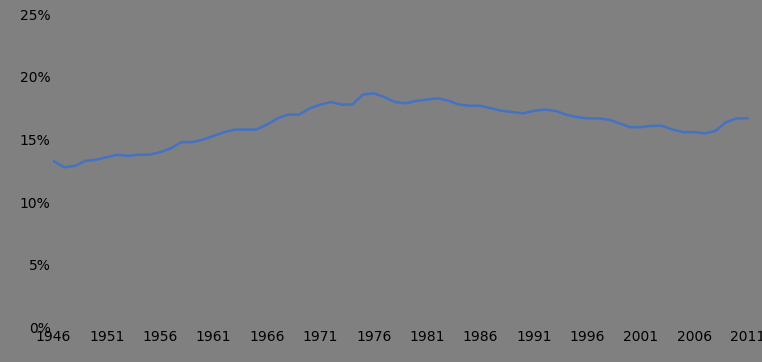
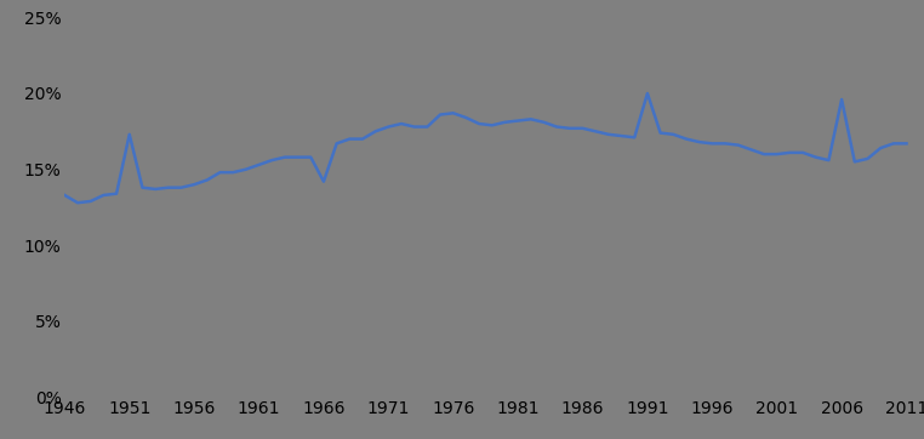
1951: 13.6% -> 17.3%
1966: 16.2% -> 14.2%
1991: 17.3% -> 20.0%
2006: 15.6% -> 19.6%
